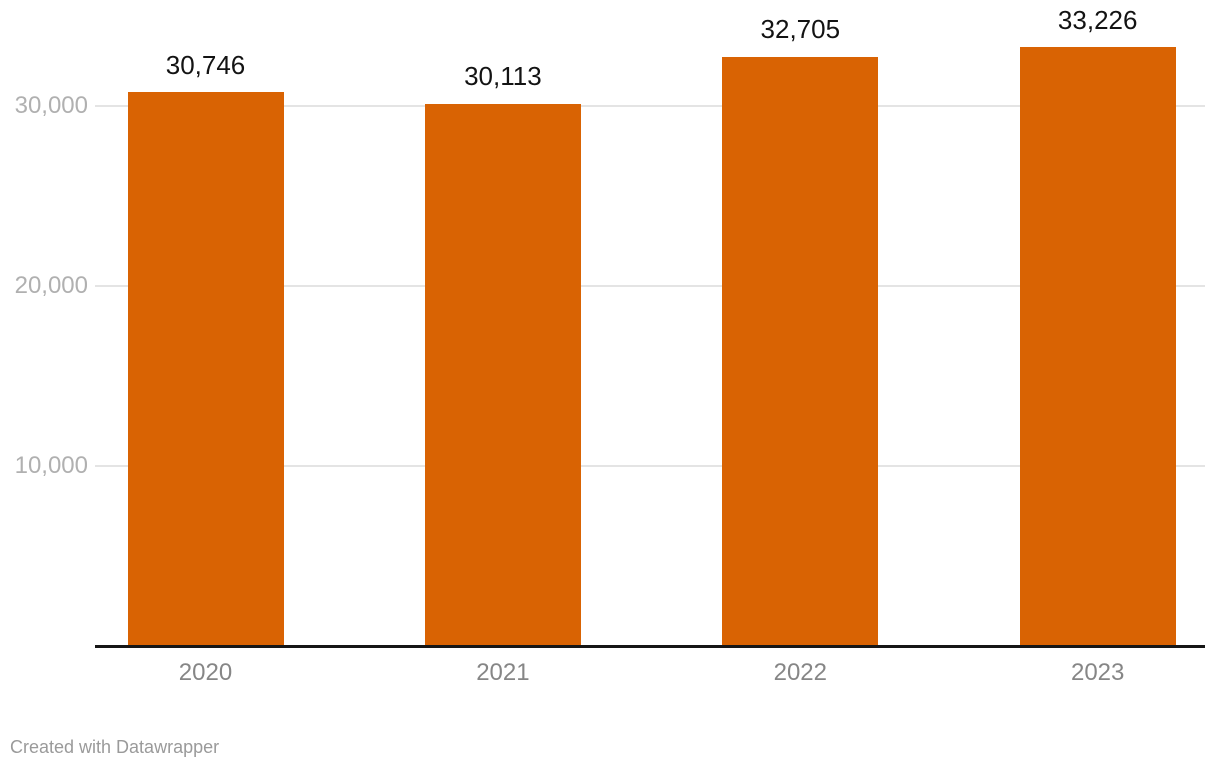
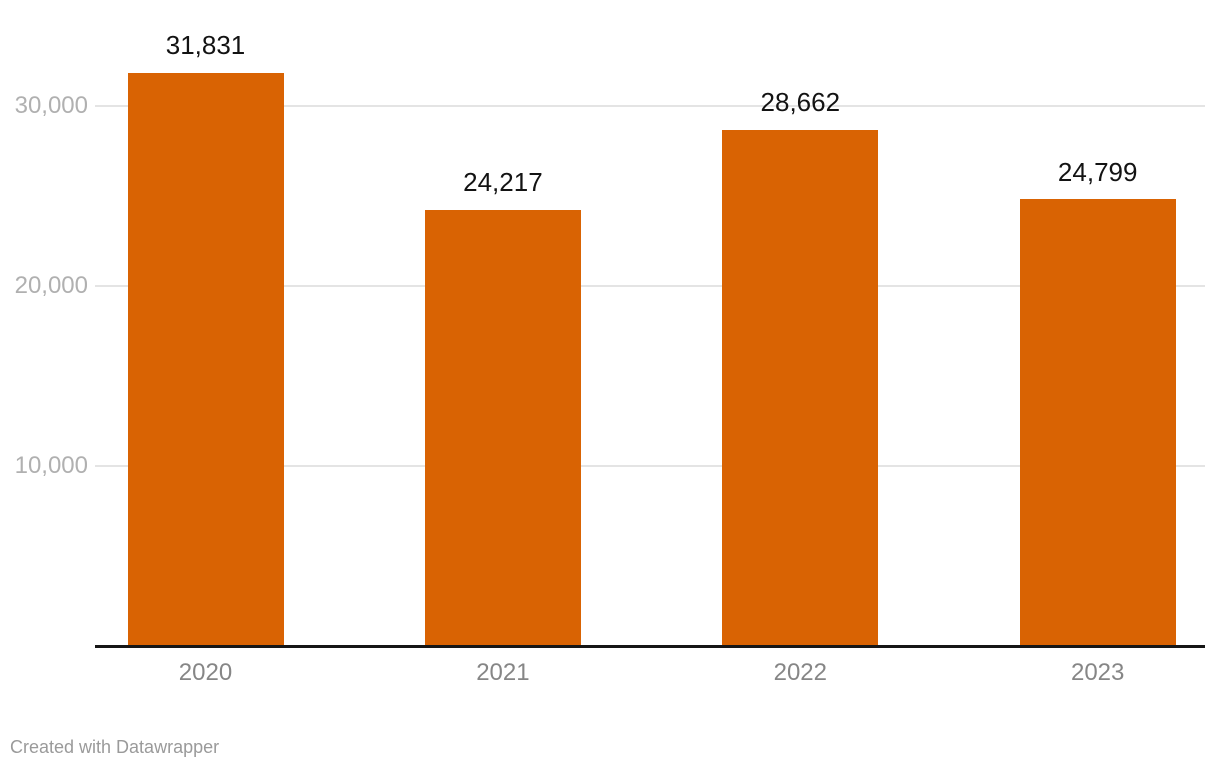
2020: 30,746 -> 31,831
2021: 30,113 -> 24,217
2022: 32,705 -> 28,662
2023: 33,226 -> 24,799
